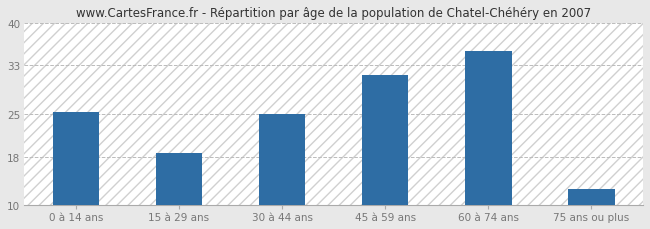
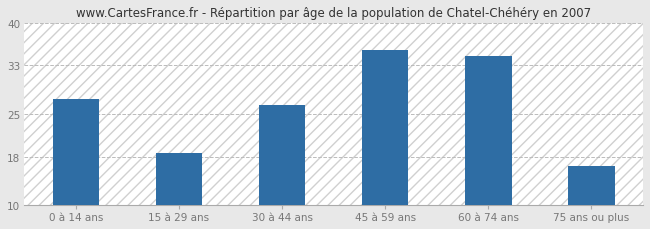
0 à 14 ans: 25.4 -> 27.5
30 à 44 ans: 25.0 -> 26.5
45 à 59 ans: 31.4 -> 35.5
60 à 74 ans: 35.4 -> 34.5
75 ans ou plus: 12.6 -> 16.5
